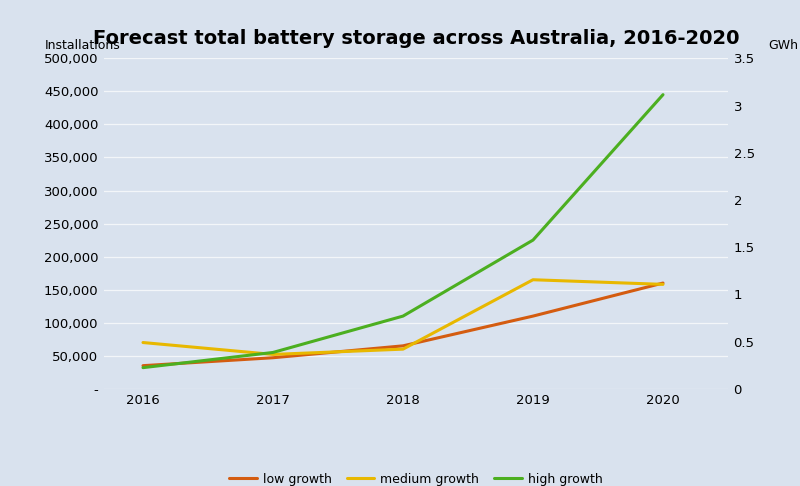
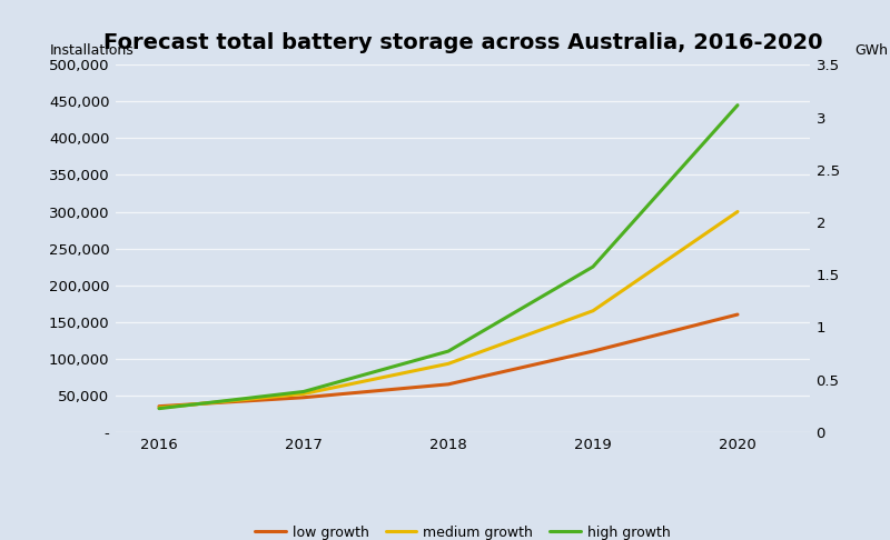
medium growth/2016: 70,000 -> 33,000
medium growth/2018: 60,000 -> 93,000
medium growth/2020: 158,000 -> 300,000
